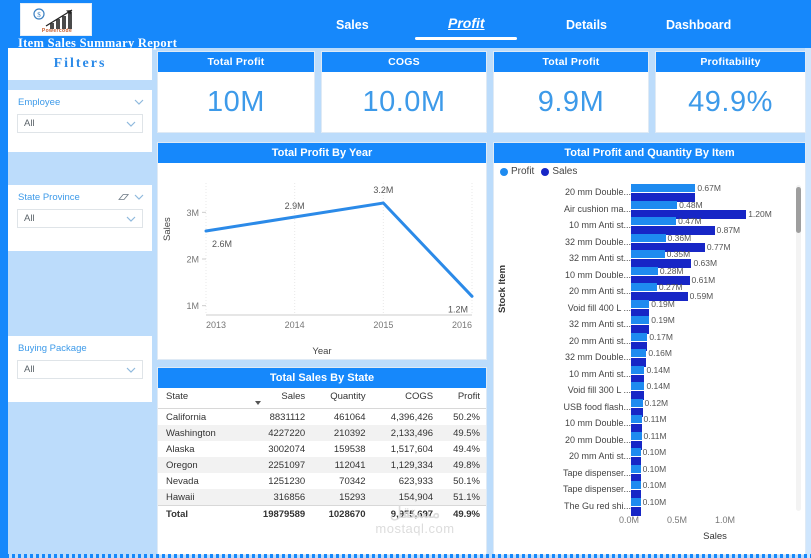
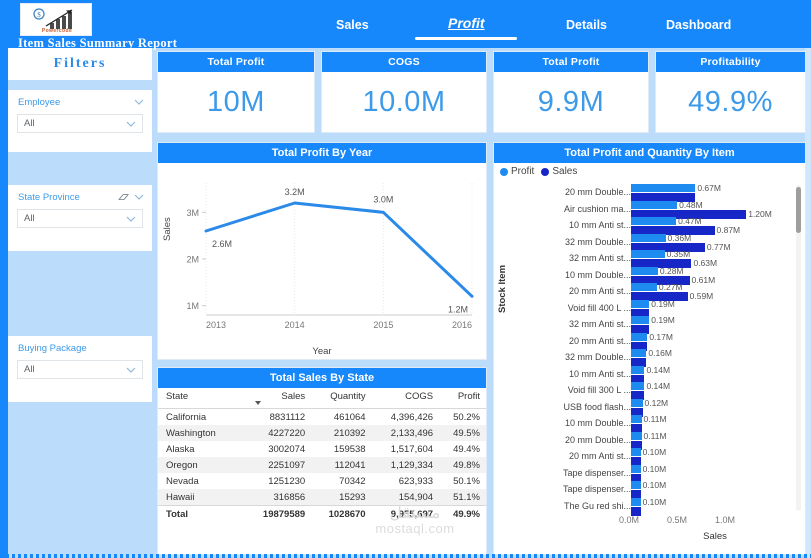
Total Profit By Year/2014: 2.9M -> 3.2M
Total Profit By Year/2015: 3.2M -> 3.0M
